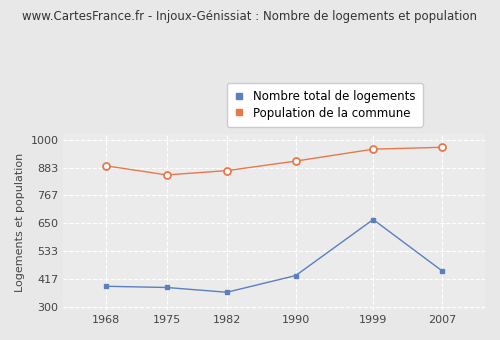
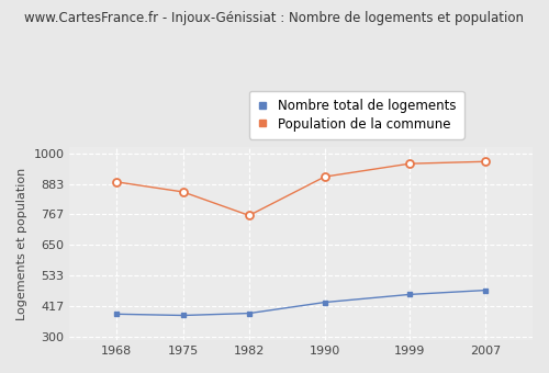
Nombre total de logements/1982: 360 -> 388
Population de la commune/1982: 870 -> 762
Nombre total de logements/1999: 665 -> 460
Nombre total de logements/2007: 450 -> 476
